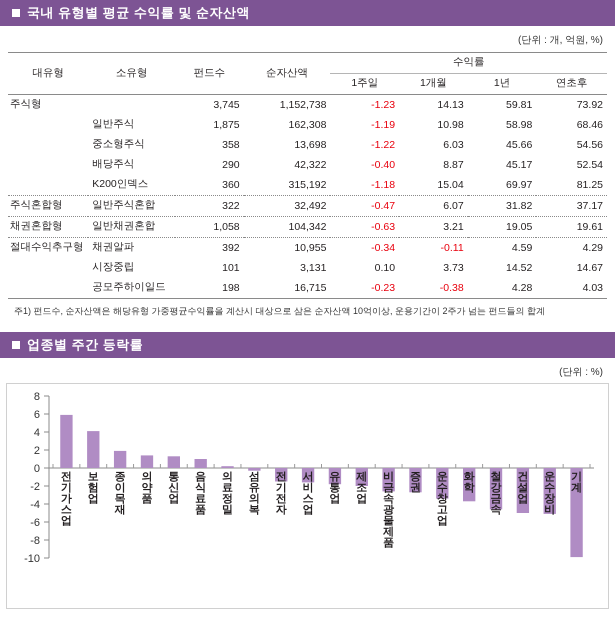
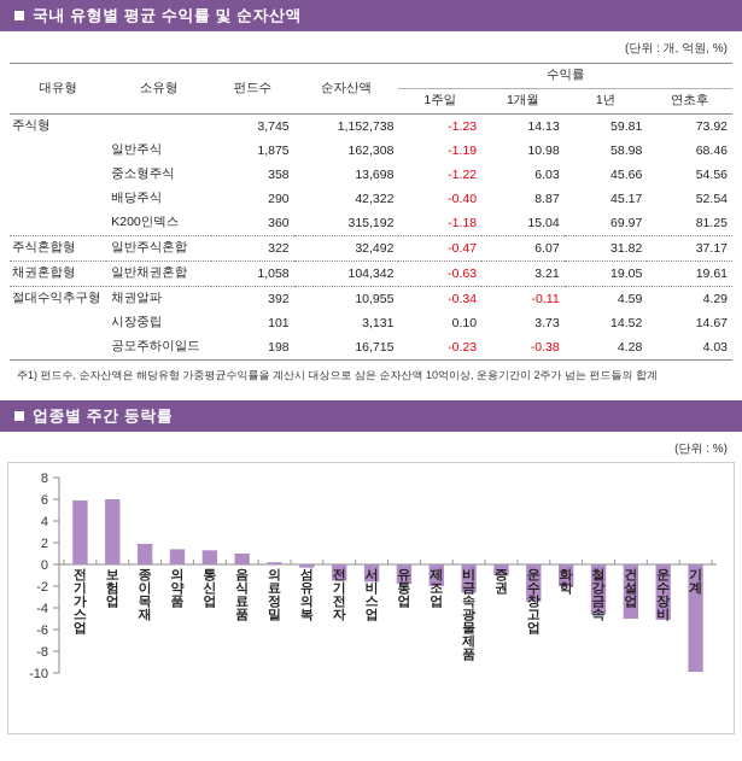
보험업: 4 -> 6
증권: -3 -> -1
화학: -4 -> -2
